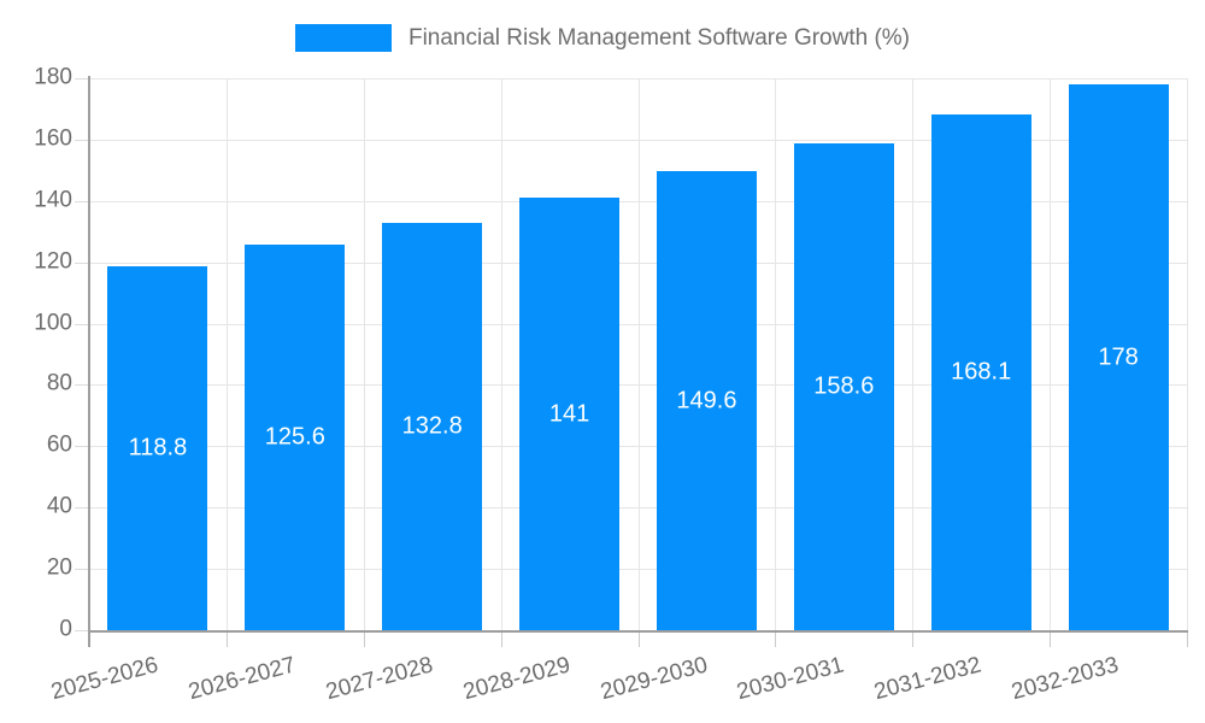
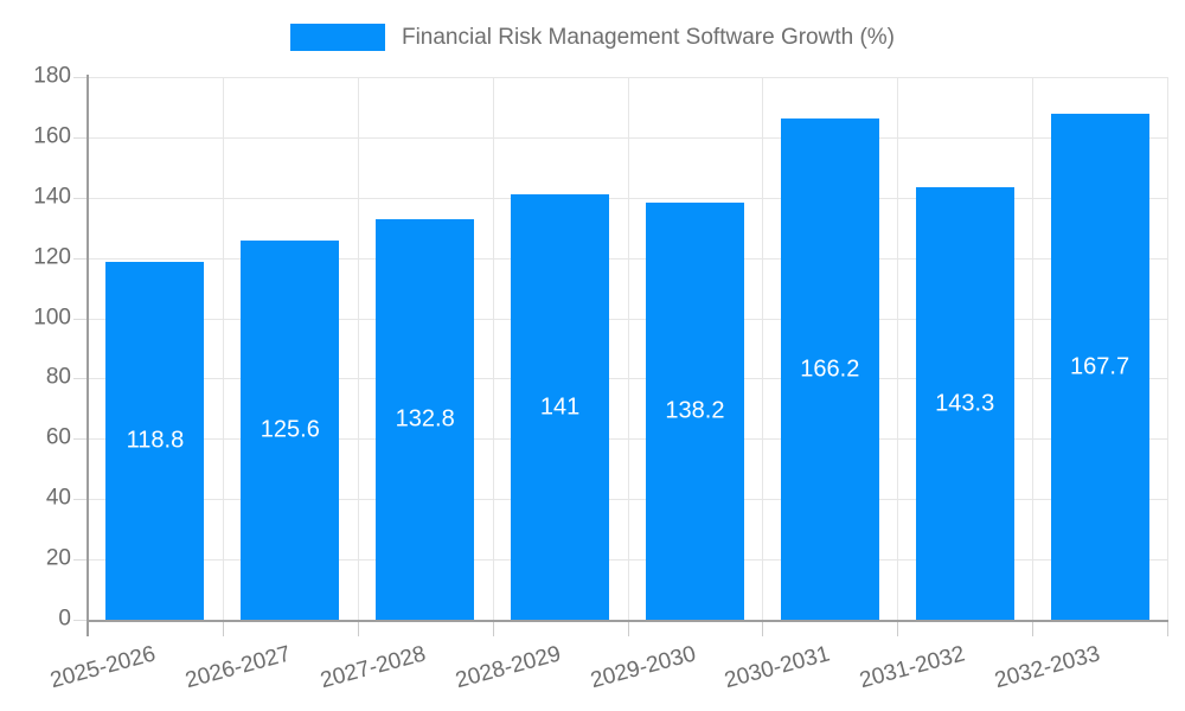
2029-2030: 149.6 -> 138.2
2030-2031: 158.6 -> 166.2
2031-2032: 168.1 -> 143.3
2032-2033: 178 -> 167.7
